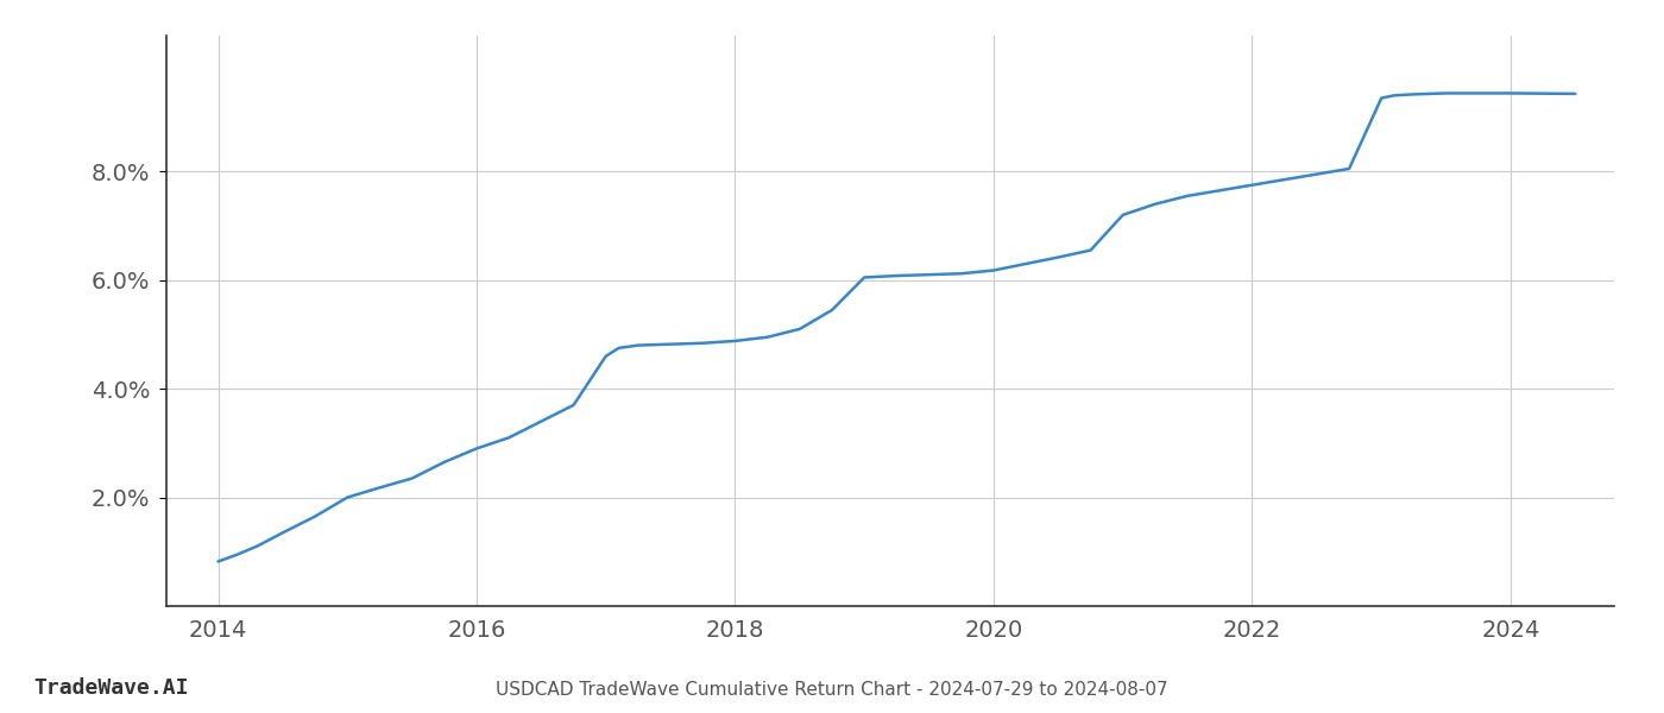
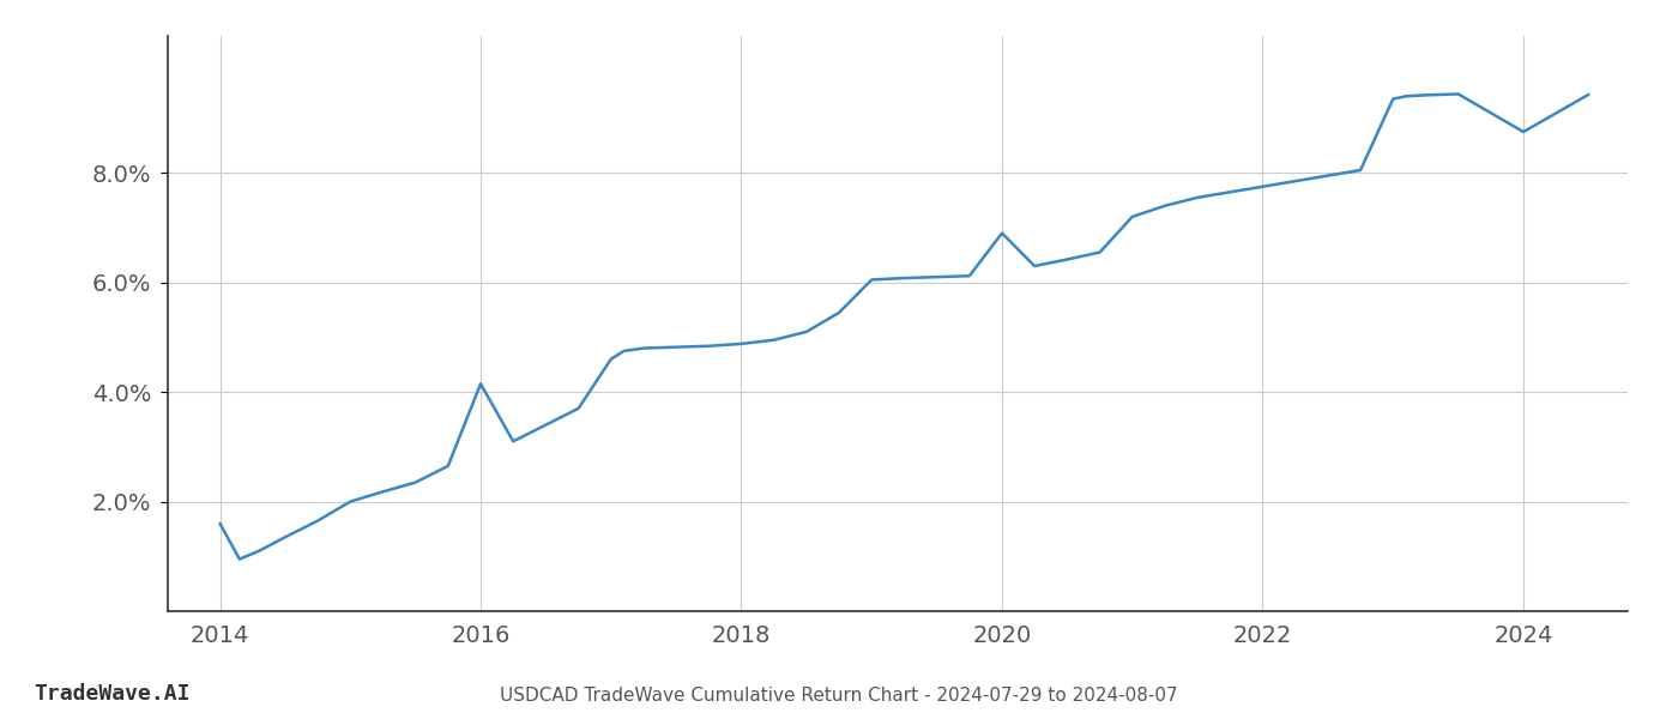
2014: 0.82% -> 1.60%
2016: 2.90% -> 4.15%
2020: 6.18% -> 6.90%
2024: 9.44% -> 8.75%
